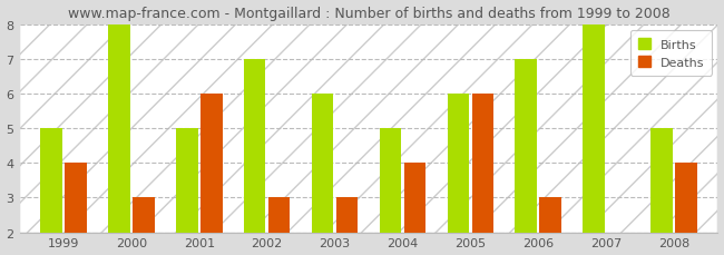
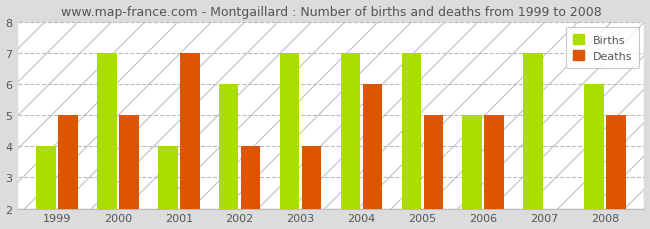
Births/1999: 5 -> 4
Deaths/1999: 4 -> 5
Births/2000: 8 -> 7
Deaths/2000: 3 -> 5
Births/2001: 5 -> 4
Deaths/2001: 6 -> 7
Births/2002: 7 -> 6
Deaths/2002: 3 -> 4
Births/2003: 6 -> 7
Deaths/2003: 3 -> 4
Births/2004: 5 -> 7
Deaths/2004: 4 -> 6
Births/2005: 6 -> 7
Deaths/2005: 6 -> 5
Births/2006: 7 -> 5
Deaths/2006: 3 -> 5
Births/2007: 8 -> 7
Births/2008: 5 -> 6
Deaths/2008: 4 -> 5
